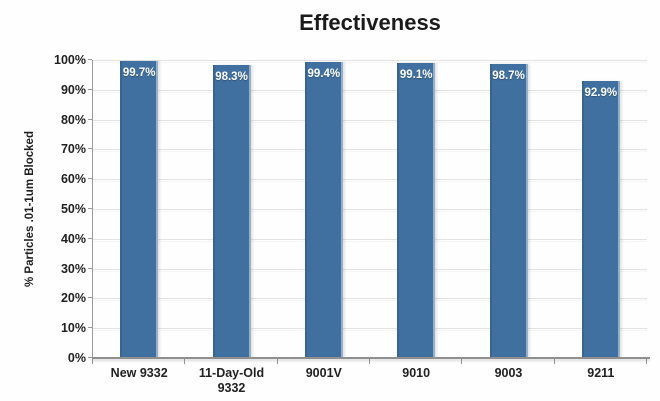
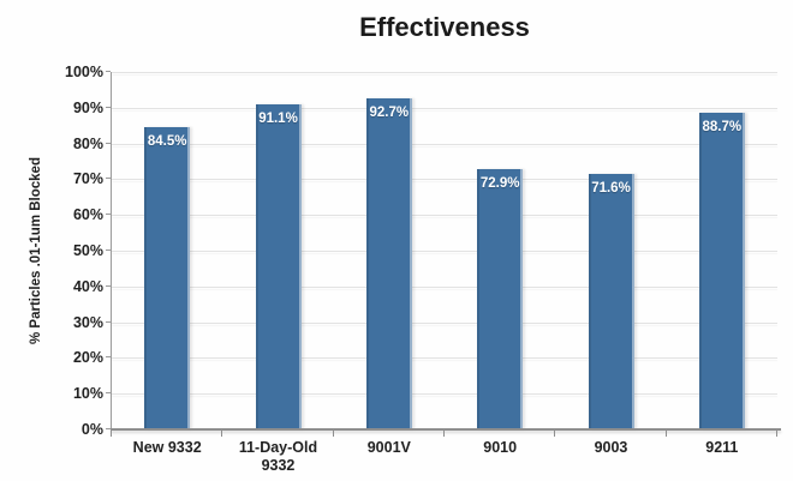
New 9332: 99.7% -> 84.5%
11-Day-Old 9332: 98.3% -> 91.1%
9001V: 99.4% -> 92.7%
9010: 99.1% -> 72.9%
9003: 98.7% -> 71.6%
9211: 92.9% -> 88.7%
